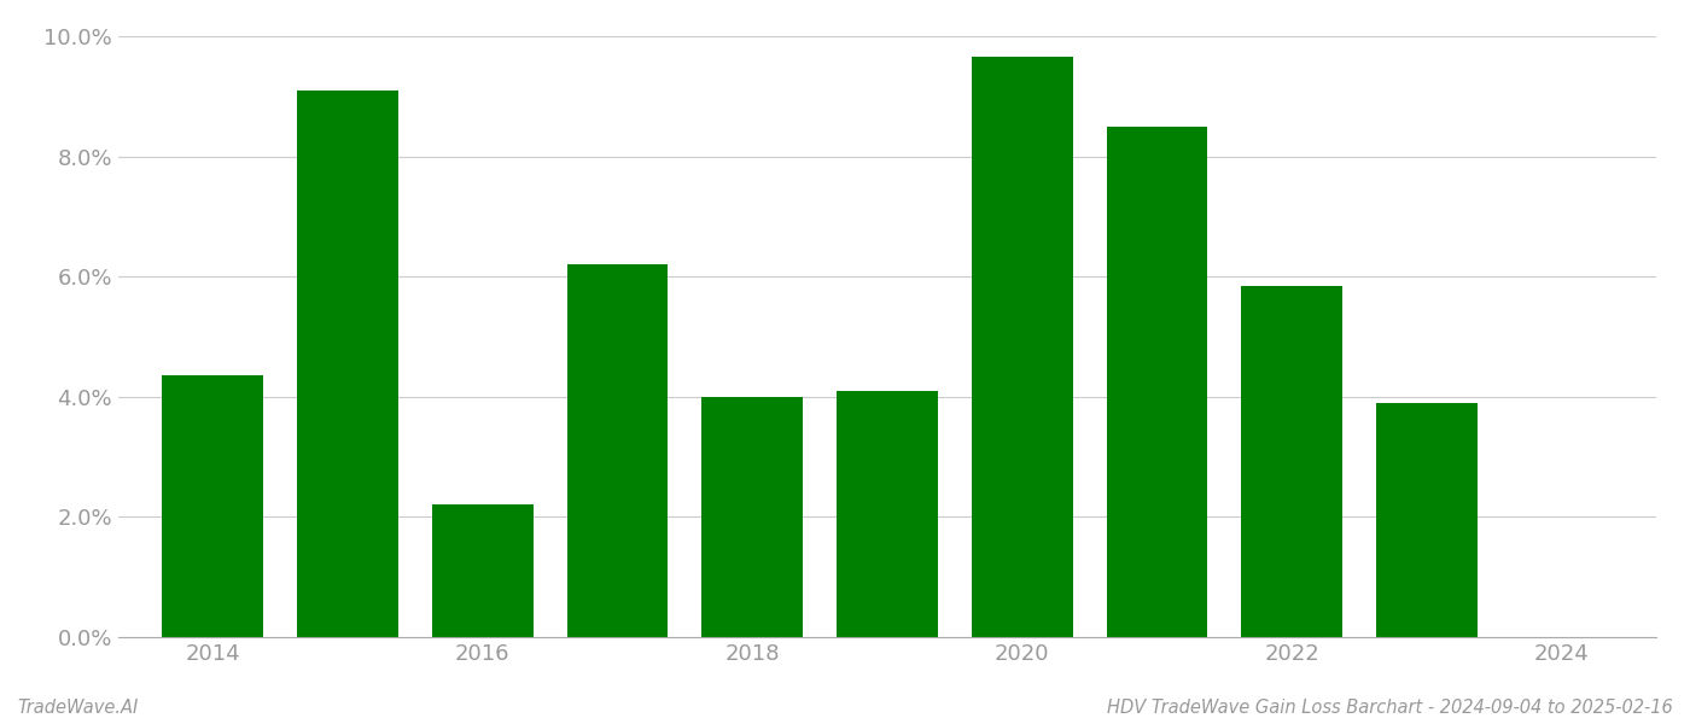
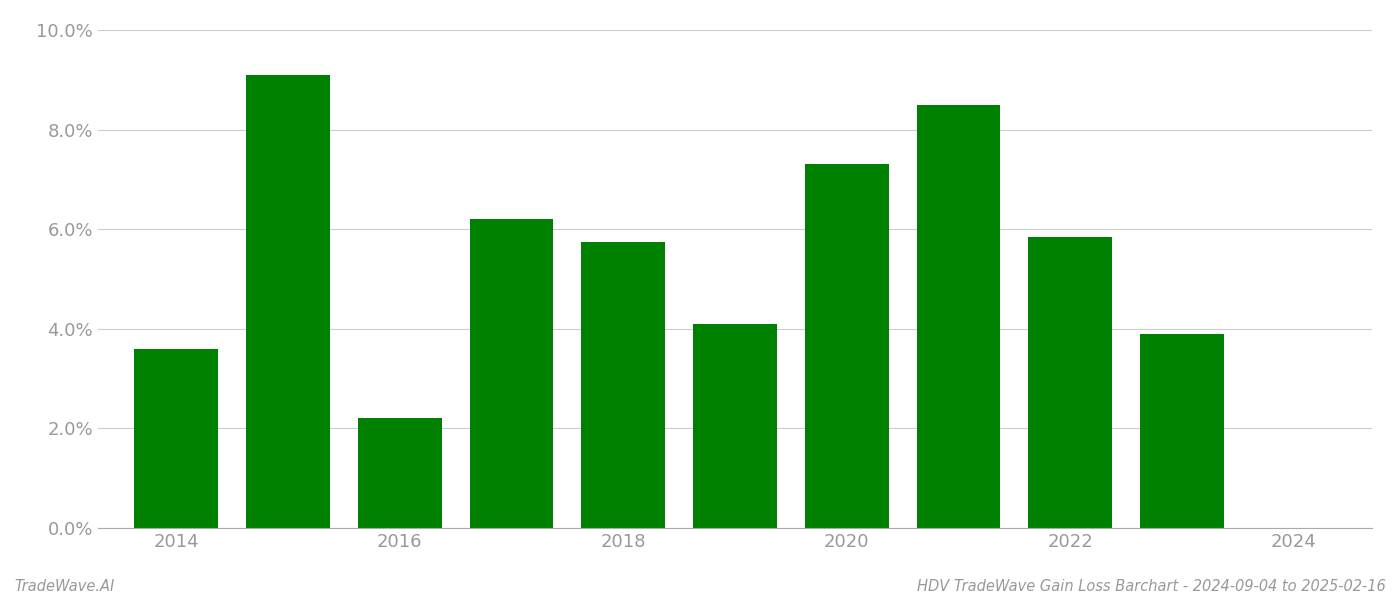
2014: 4.35% -> 3.60%
2018: 4.00% -> 5.75%
2020: 9.65% -> 7.30%
